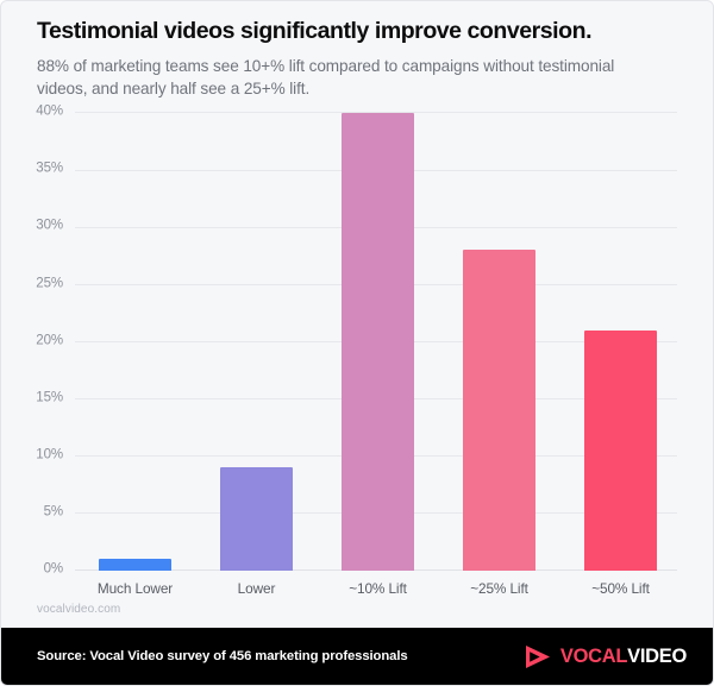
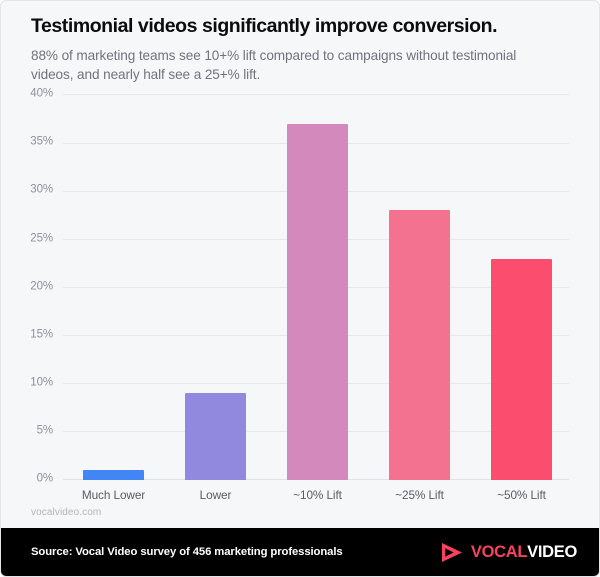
~10% Lift: 40% -> 37%
~50% Lift: 21% -> 23%
